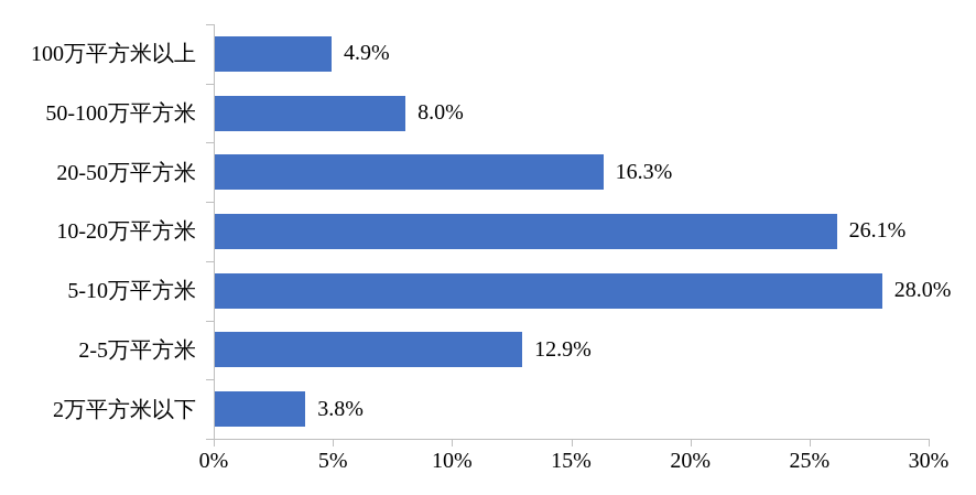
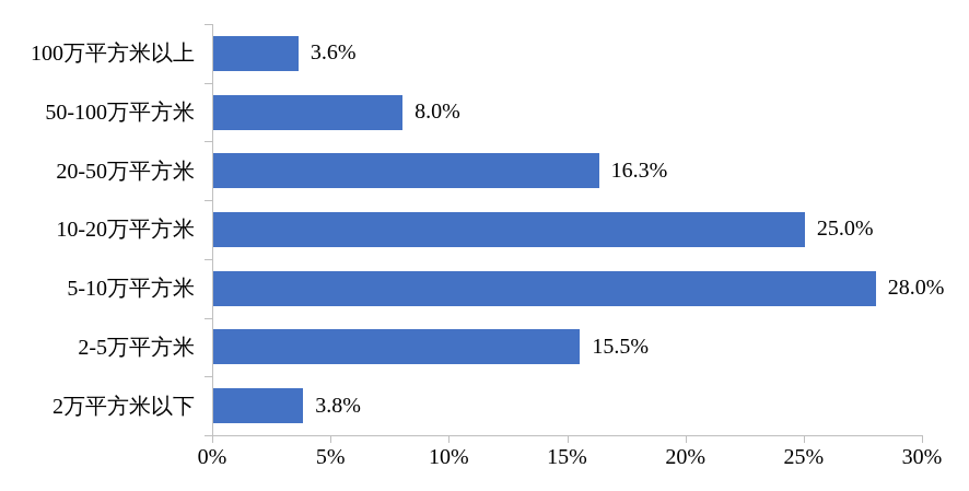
100万平方米以上: 4.9% -> 3.6%
10-20万平方米: 26.1% -> 25.0%
2-5万平方米: 12.9% -> 15.5%
